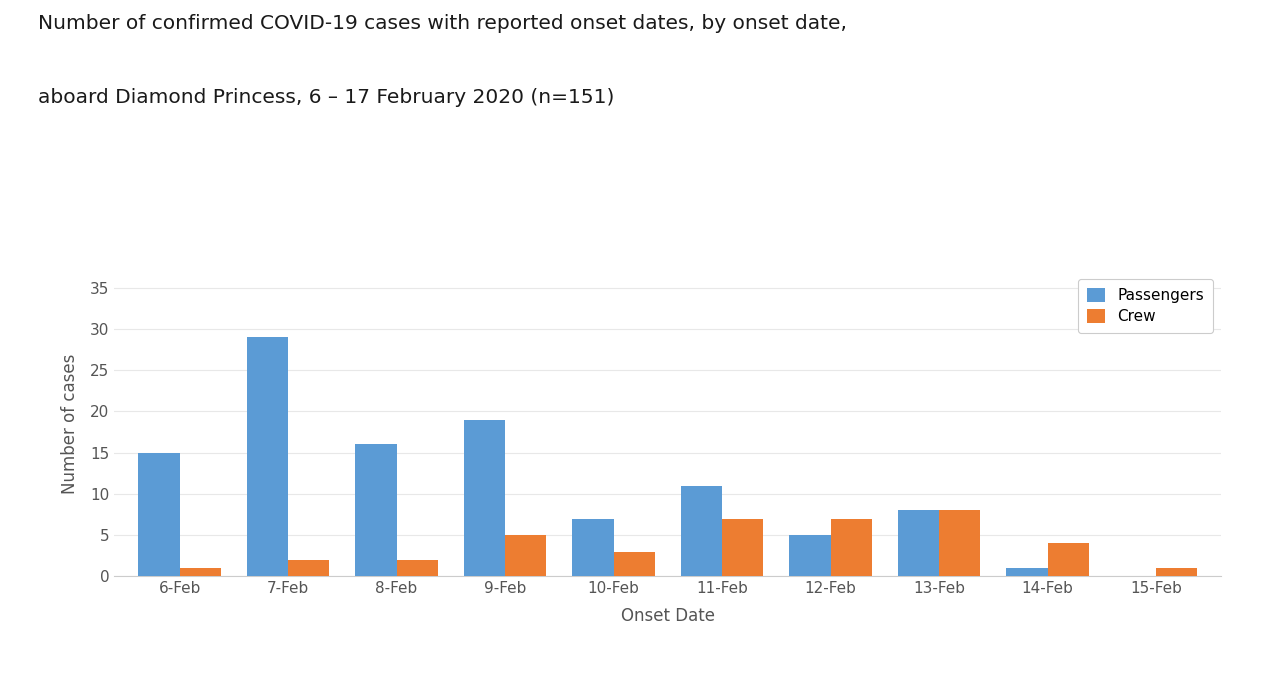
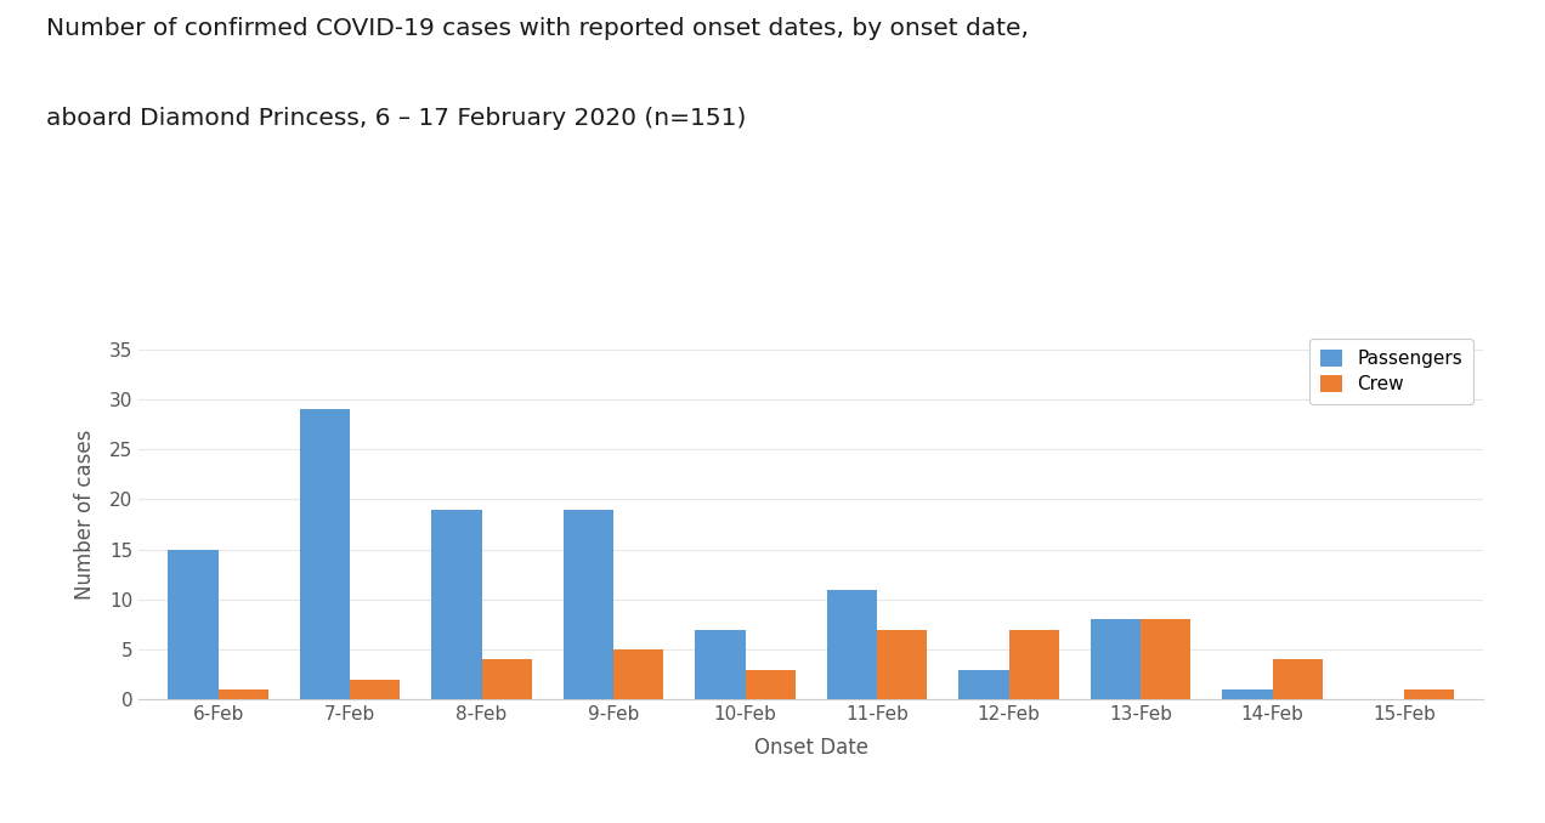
Passengers/8-Feb: 16 -> 19
Crew/8-Feb: 2 -> 4
Passengers/12-Feb: 5 -> 3
